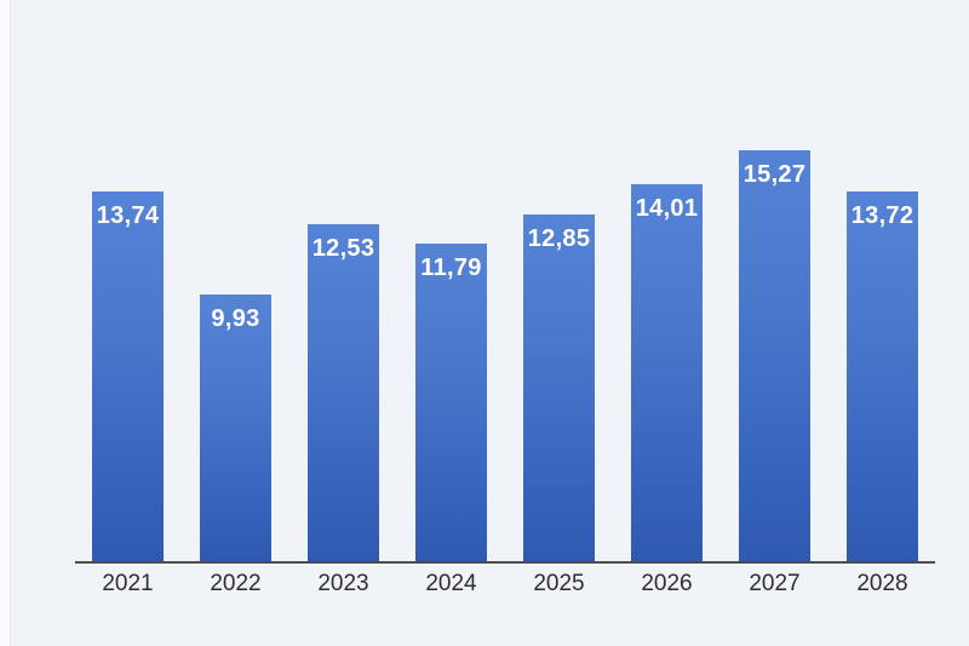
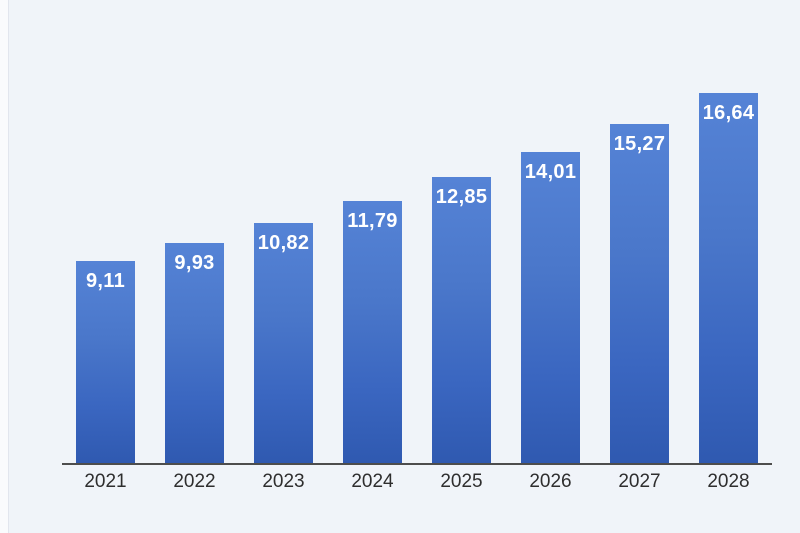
2021: 13,74 -> 9,11
2023: 12,53 -> 10,82
2028: 13,72 -> 16,64
